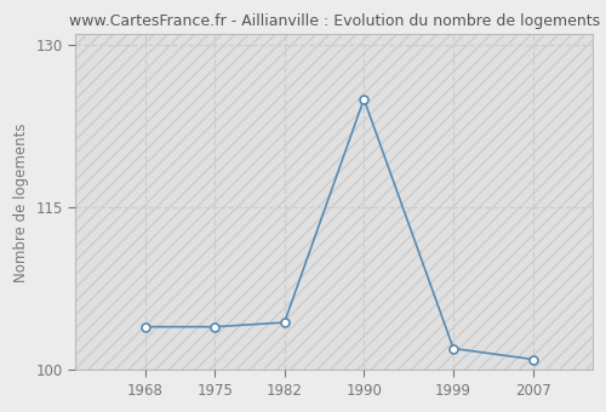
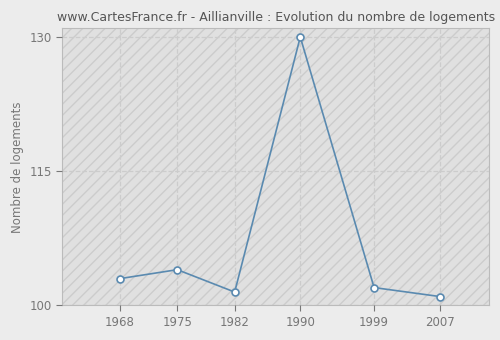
1968: 104.0 -> 103.0
1982: 104.4 -> 101.5
1990: 125.0 -> 130.0
